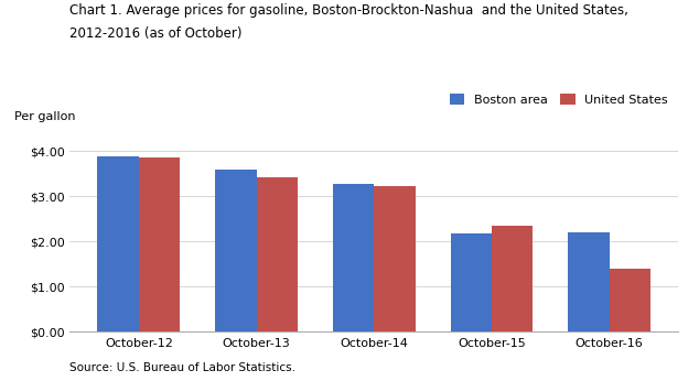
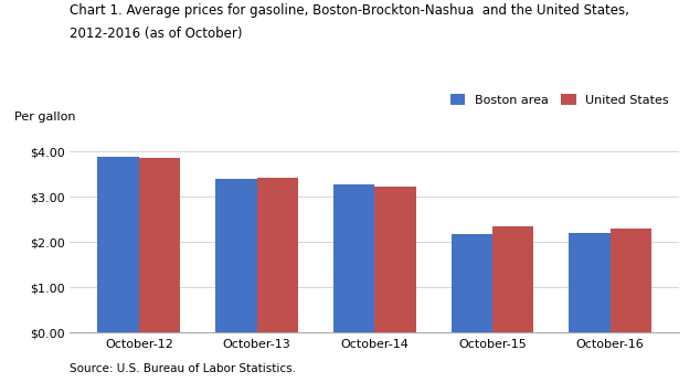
Boston area/October-13: $3.60 -> $3.40
United States/October-16: $1.40 -> $2.30
